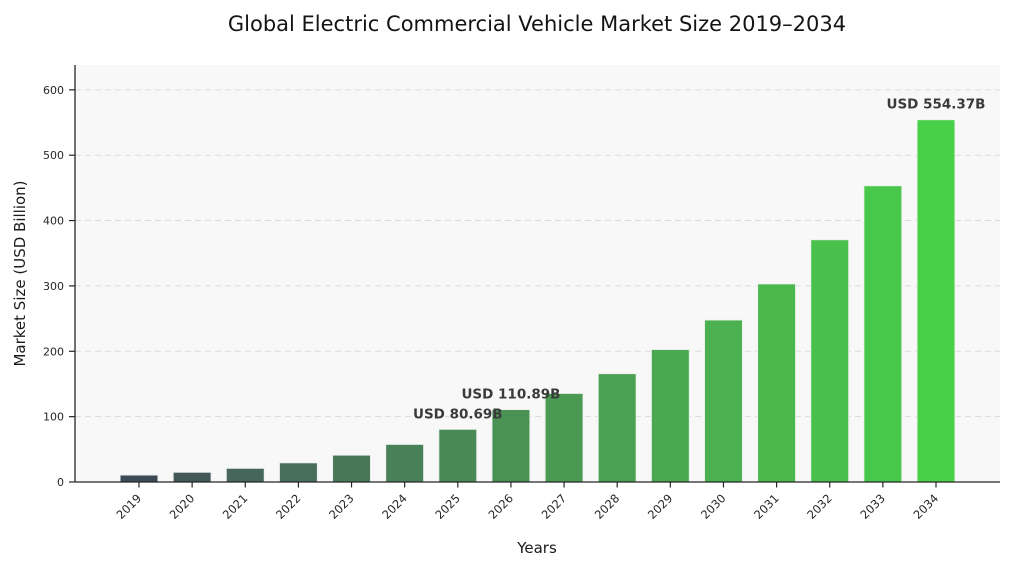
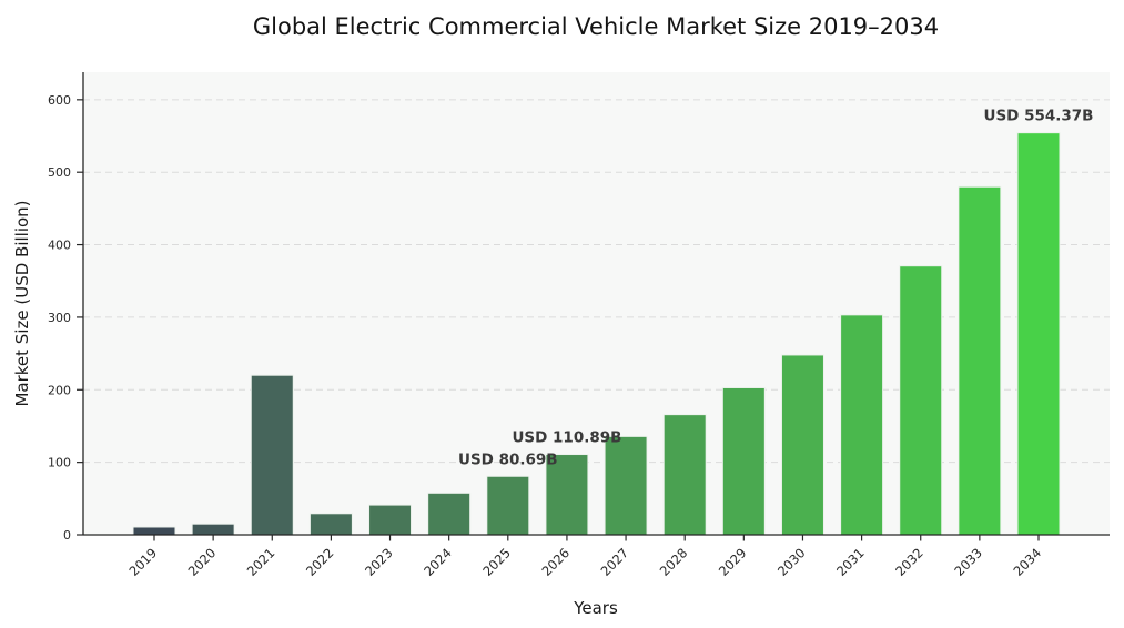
2021: 20 -> 220
2033: 450 -> 480
